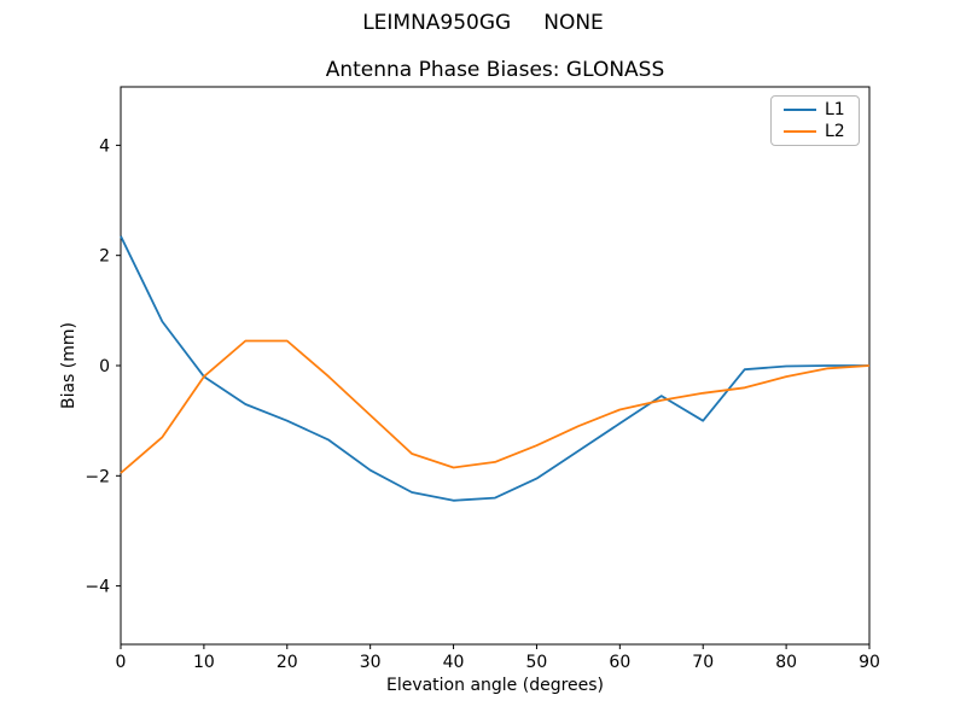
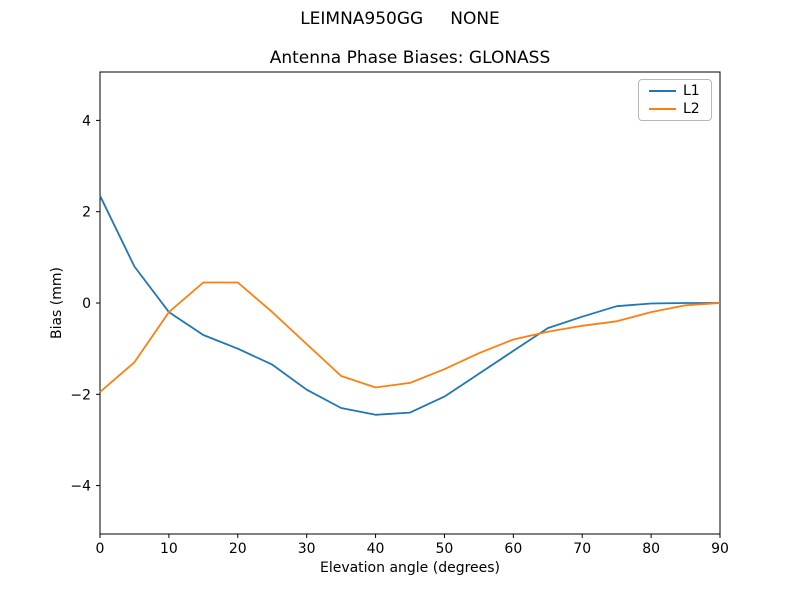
L1/70: -1.0 -> -0.3
